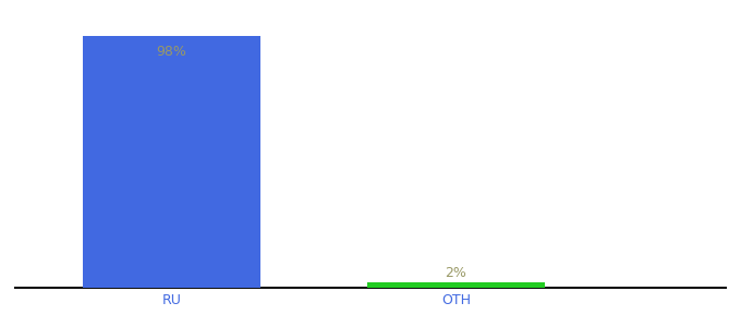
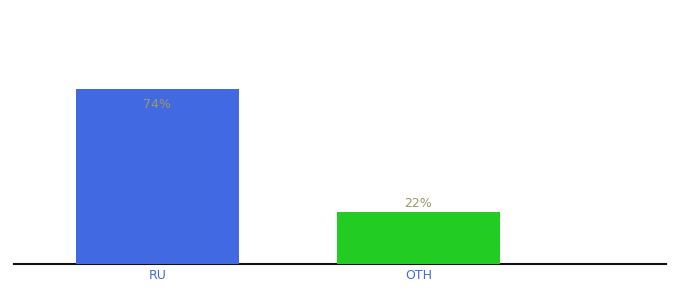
RU: 98% -> 74%
OTH: 2% -> 22%
